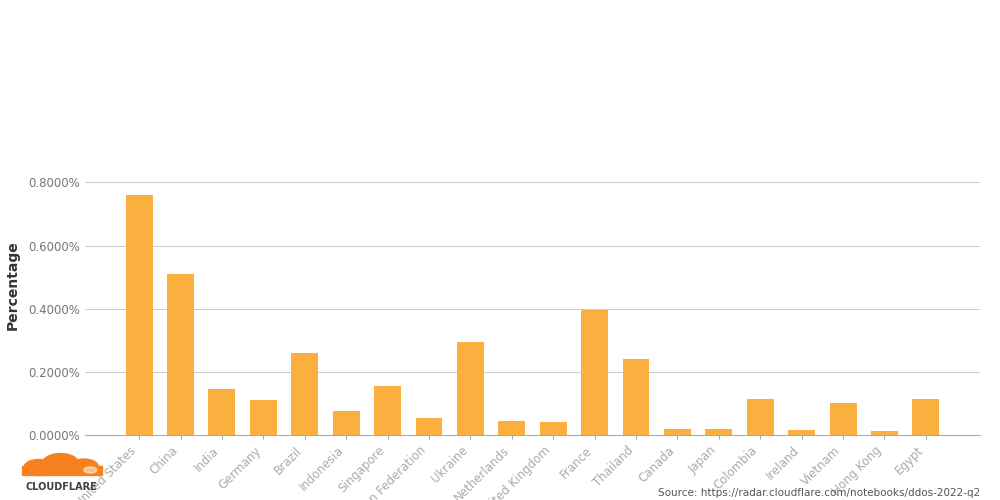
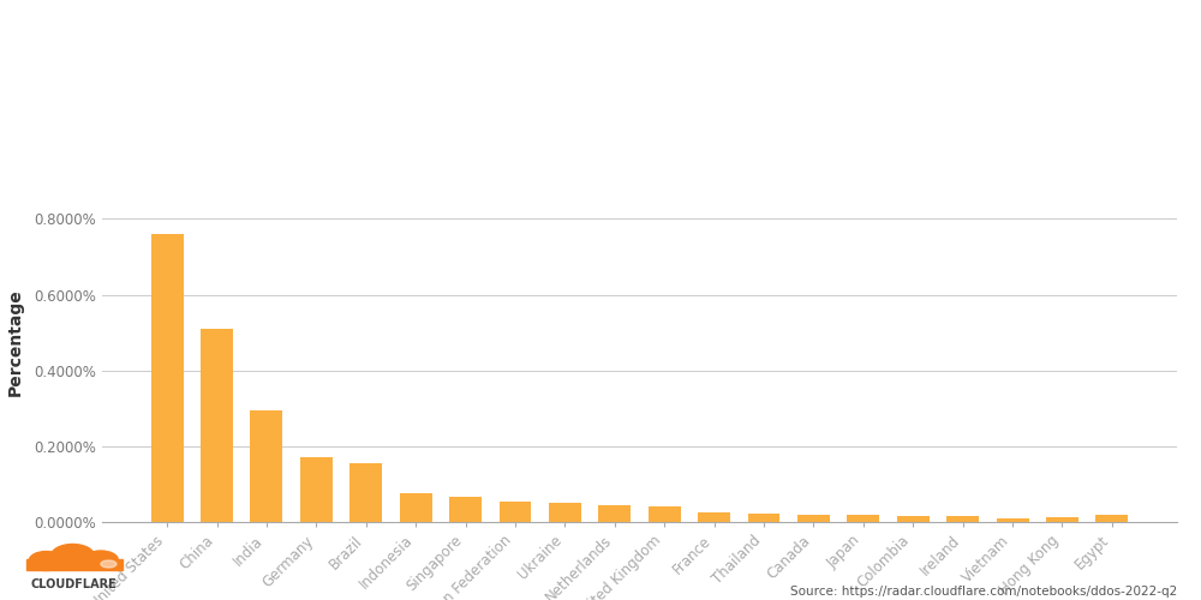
India: 0.145% -> 0.295%
Germany: 0.110% -> 0.170%
Brazil: 0.260% -> 0.155%
Singapore: 0.155% -> 0.065%
Ukraine: 0.295% -> 0.050%
France: 0.395% -> 0.025%
Thailand: 0.240% -> 0.022%
Colombia: 0.115% -> 0.015%
Vietnam: 0.100% -> 0.010%
Egypt: 0.115% -> 0.018%
